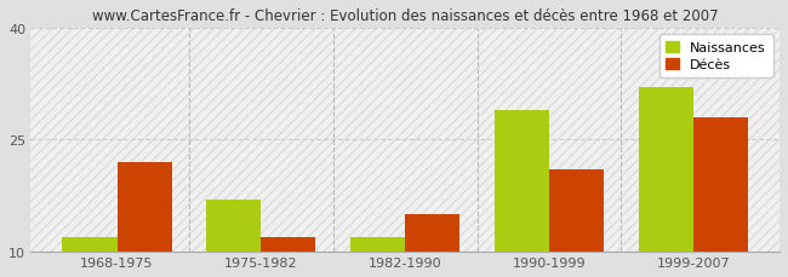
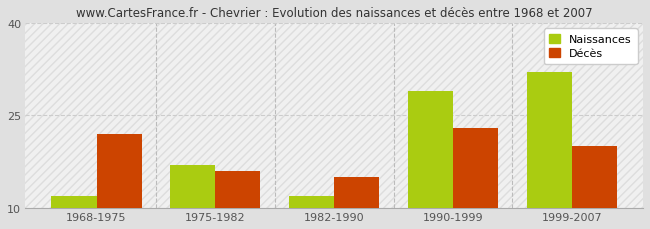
Décès/1975-1982: 12 -> 16
Décès/1990-1999: 21 -> 23
Décès/1999-2007: 28 -> 20
